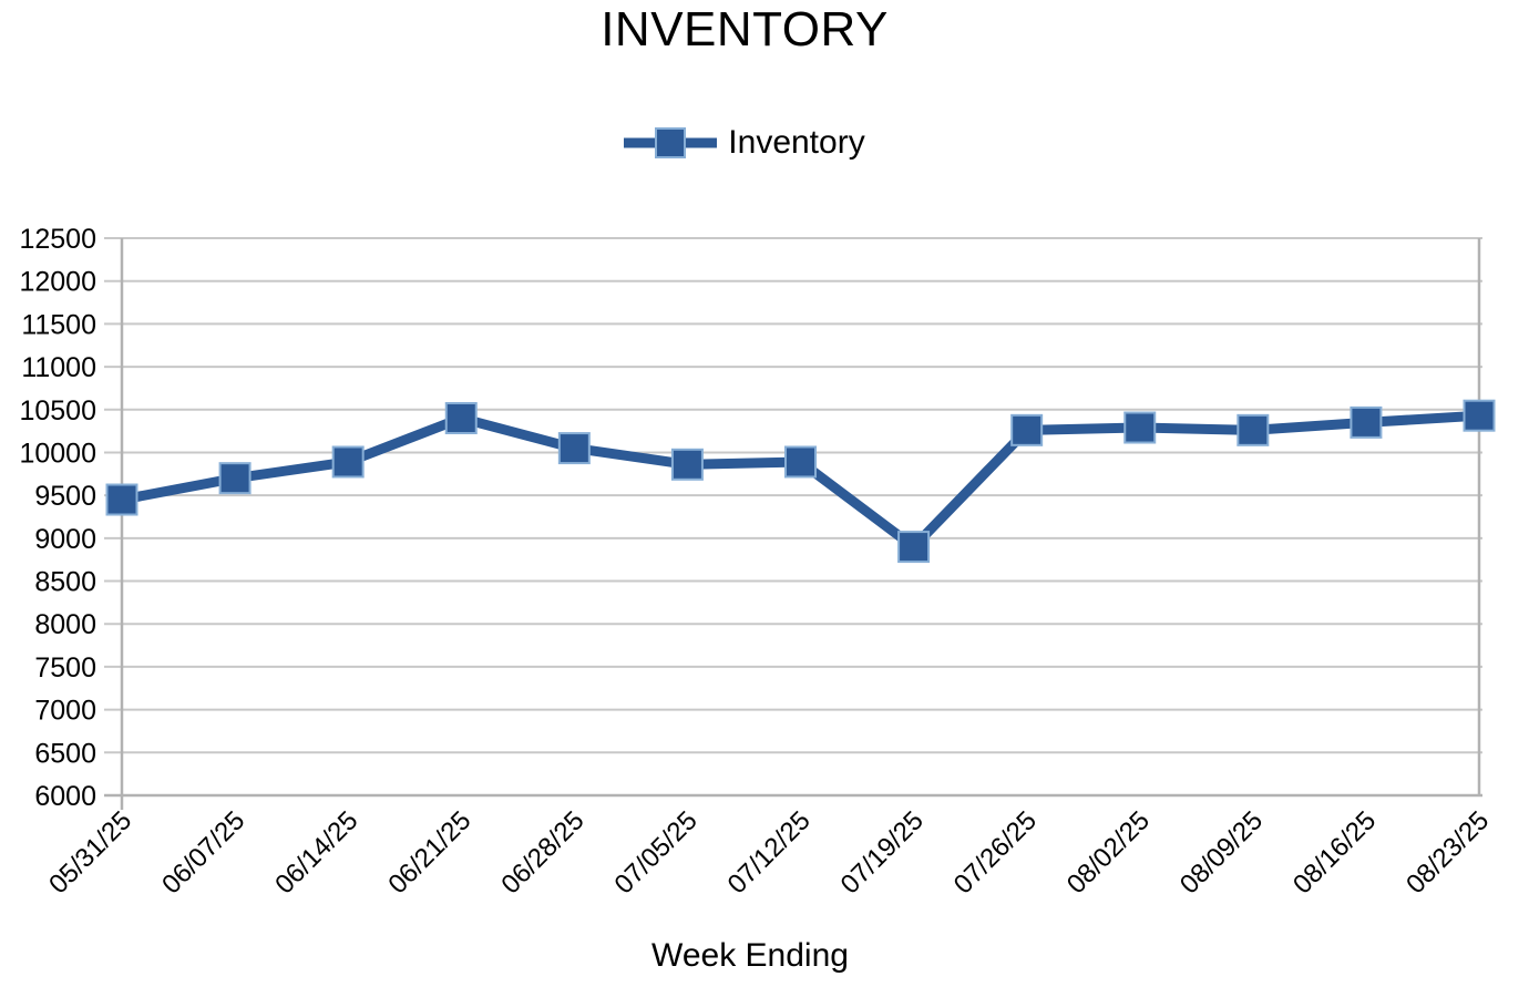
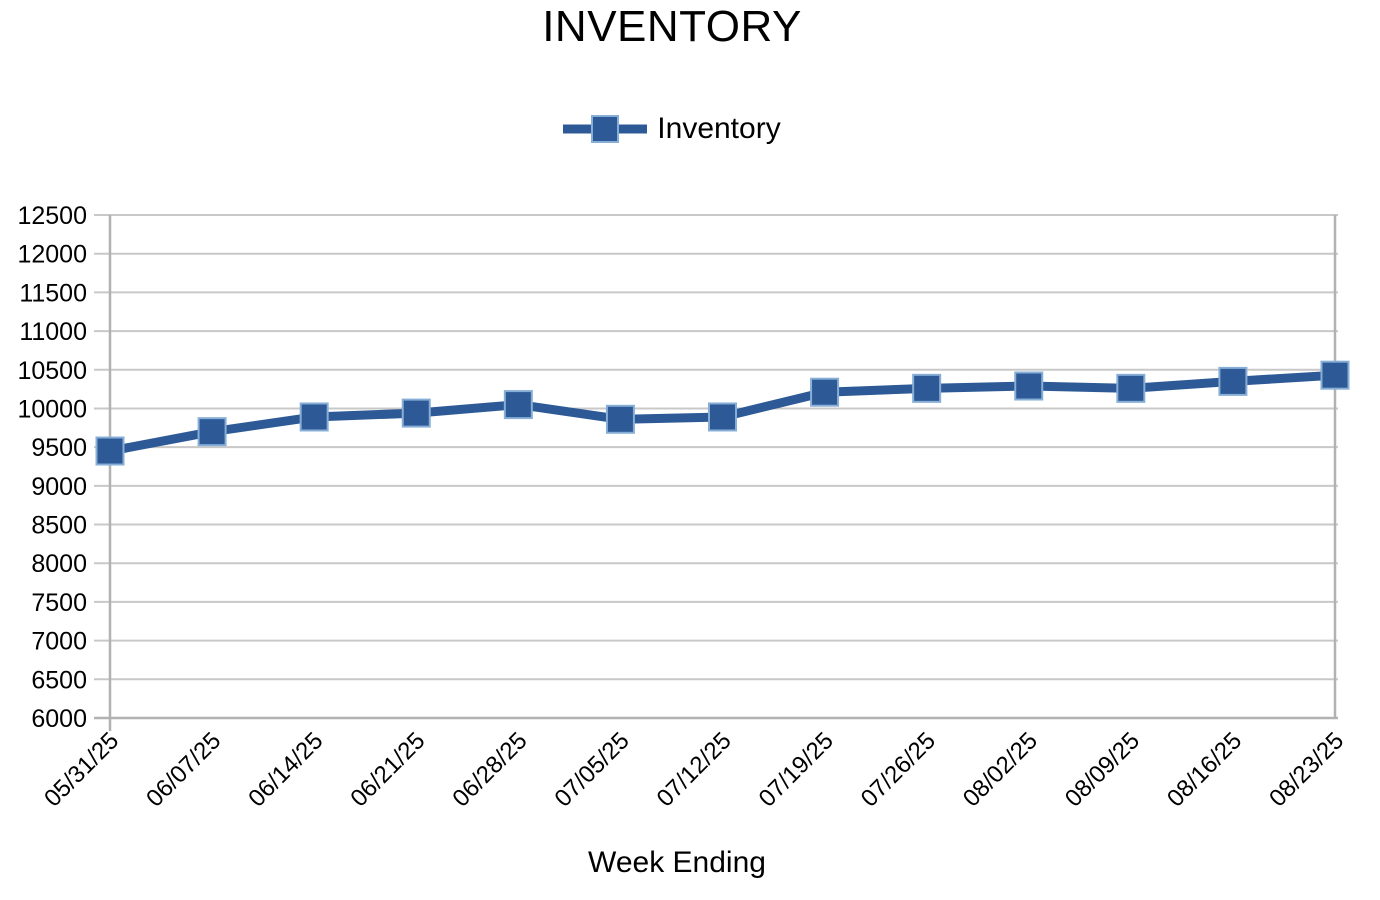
06/21/25: 10400 -> 9900
07/19/25: 8900 -> 10200
